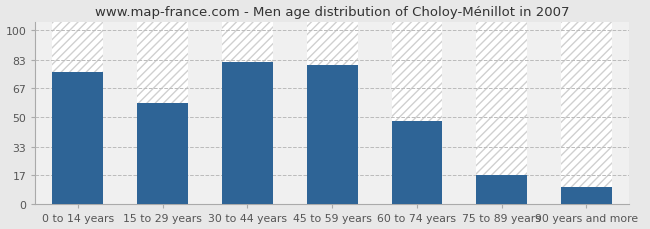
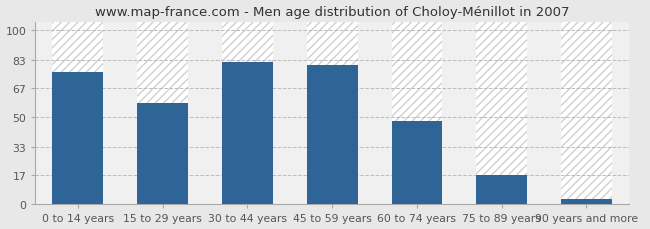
90 years and more: 10 -> 3
